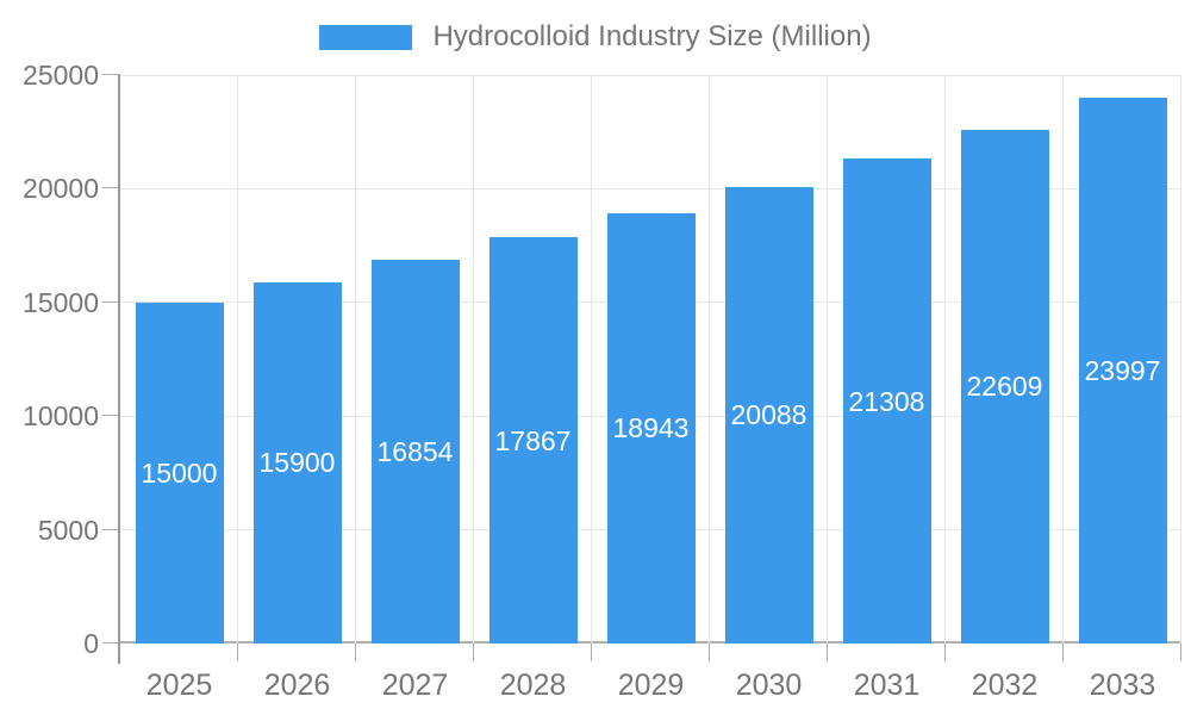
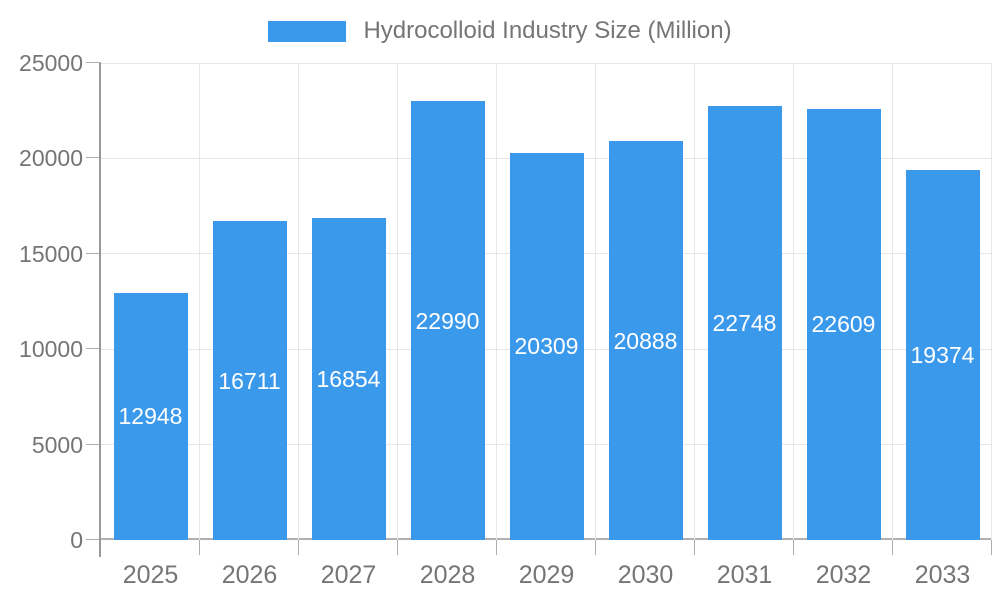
2025: 15000 -> 12948
2026: 15900 -> 16711
2028: 17867 -> 22990
2029: 18943 -> 20309
2030: 20088 -> 20888
2031: 21308 -> 22748
2033: 23997 -> 19374
